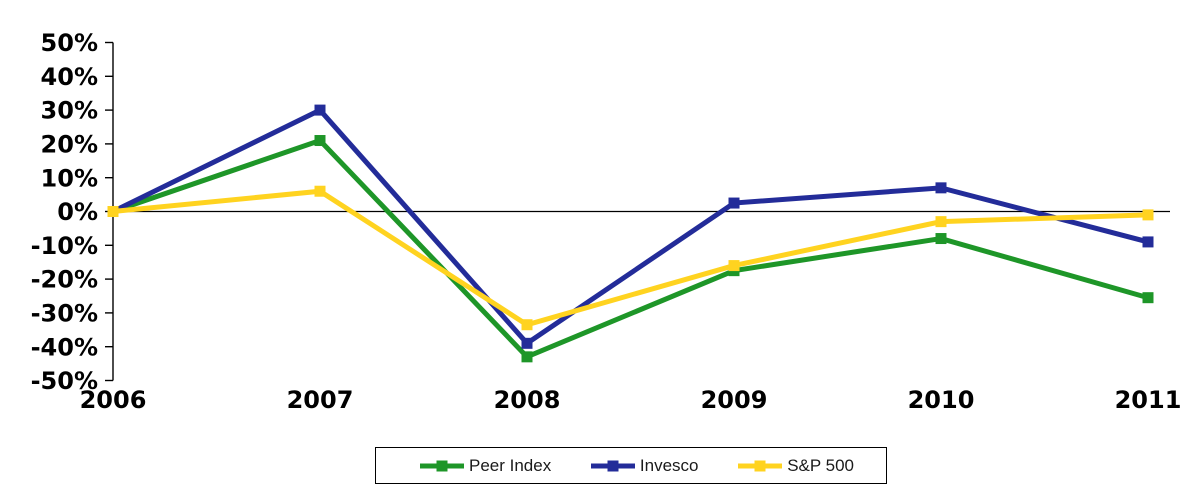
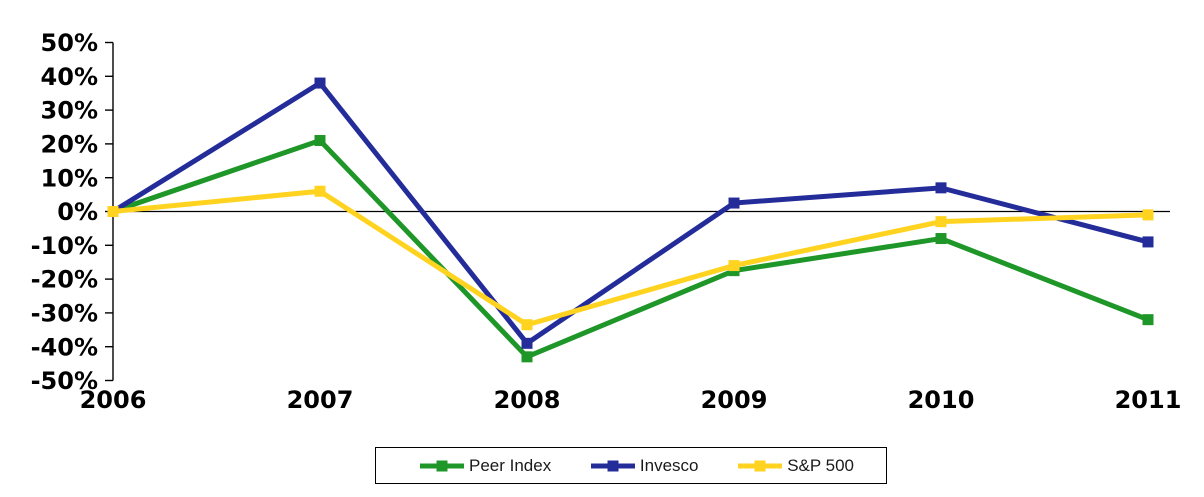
Invesco/2007: 30% -> 38%
Peer Index/2011: -26% -> -32%
